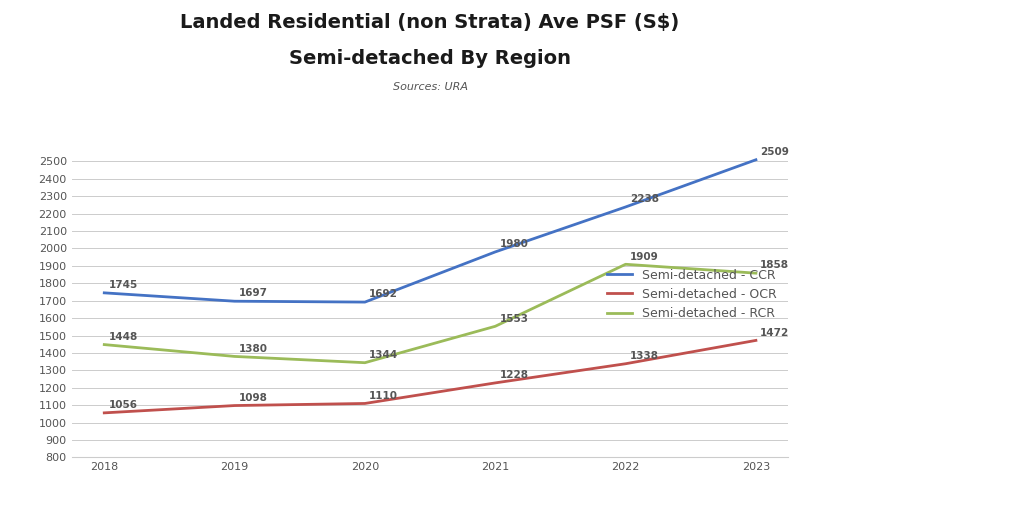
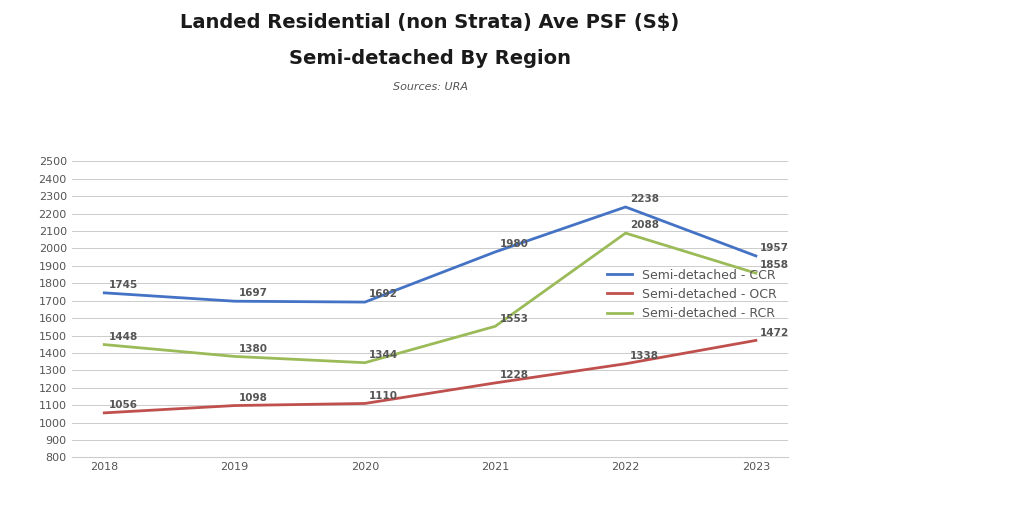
Semi-detached - RCR/2022: 1909 -> 2088
Semi-detached - CCR/2023: 2509 -> 1957
